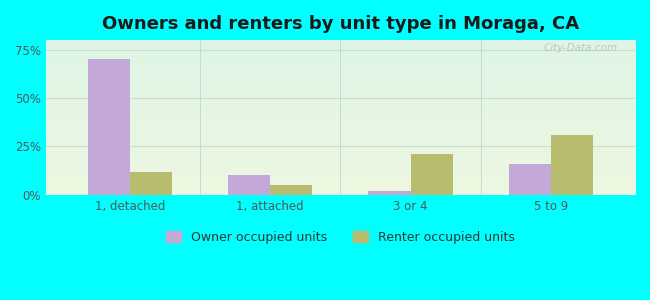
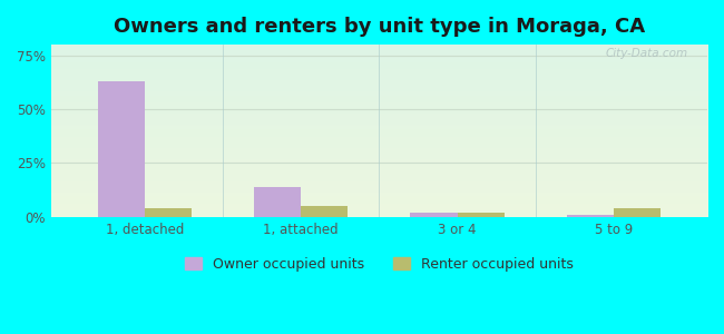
Owner occupied units/1, detached: 70% -> 63%
Renter occupied units/1, detached: 12% -> 4%
Owner occupied units/1, attached: 10% -> 14%
Renter occupied units/3 or 4: 21% -> 2%
Owner occupied units/5 to 9: 16% -> 1%
Renter occupied units/5 to 9: 31% -> 4%
